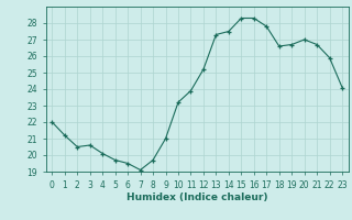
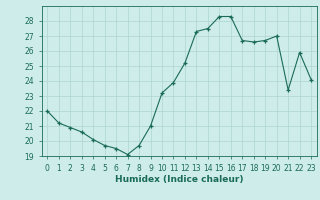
2: 20.5 -> 20.9
17: 27.8 -> 26.7
21: 26.7 -> 23.4
